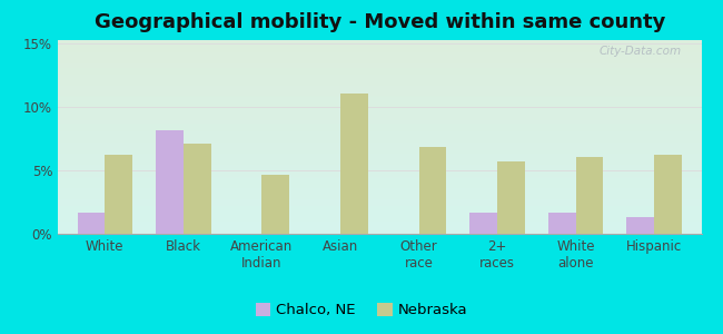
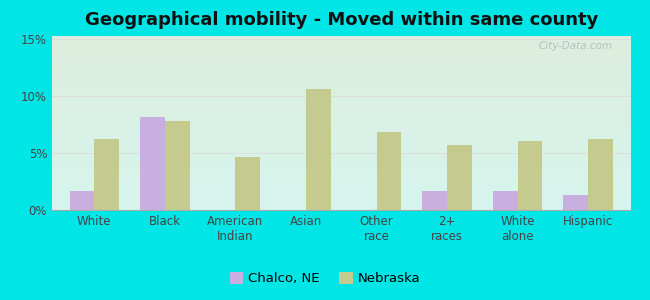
Nebraska/Black: 7.1% -> 7.8%
Nebraska/Asian: 11.1% -> 10.6%
